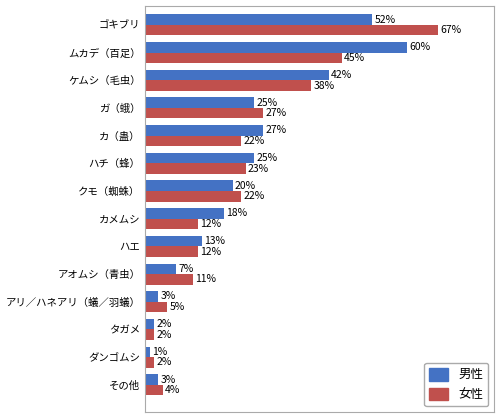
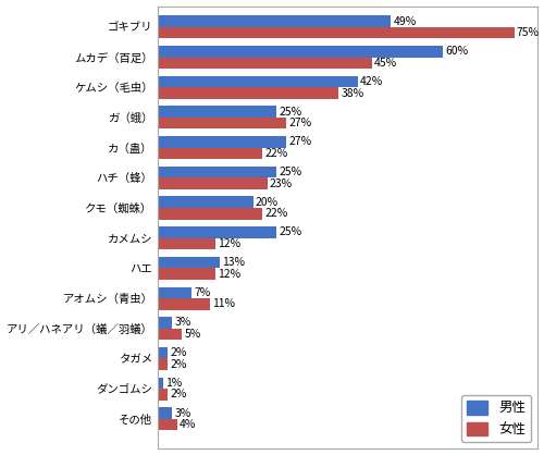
男性/ゴキブリ: 52% -> 49%
女性/ゴキブリ: 67% -> 75%
男性/カメムシ: 18% -> 25%
